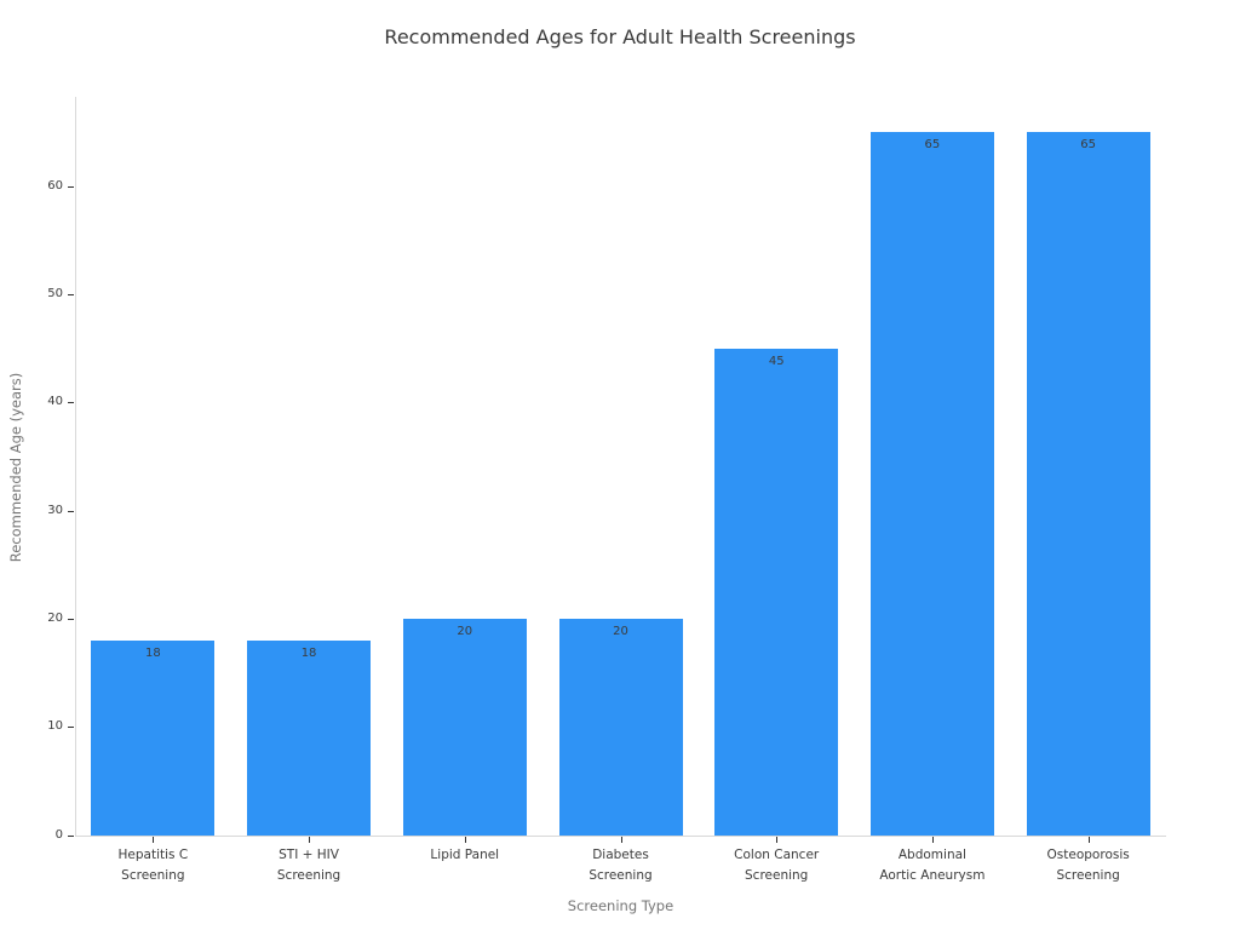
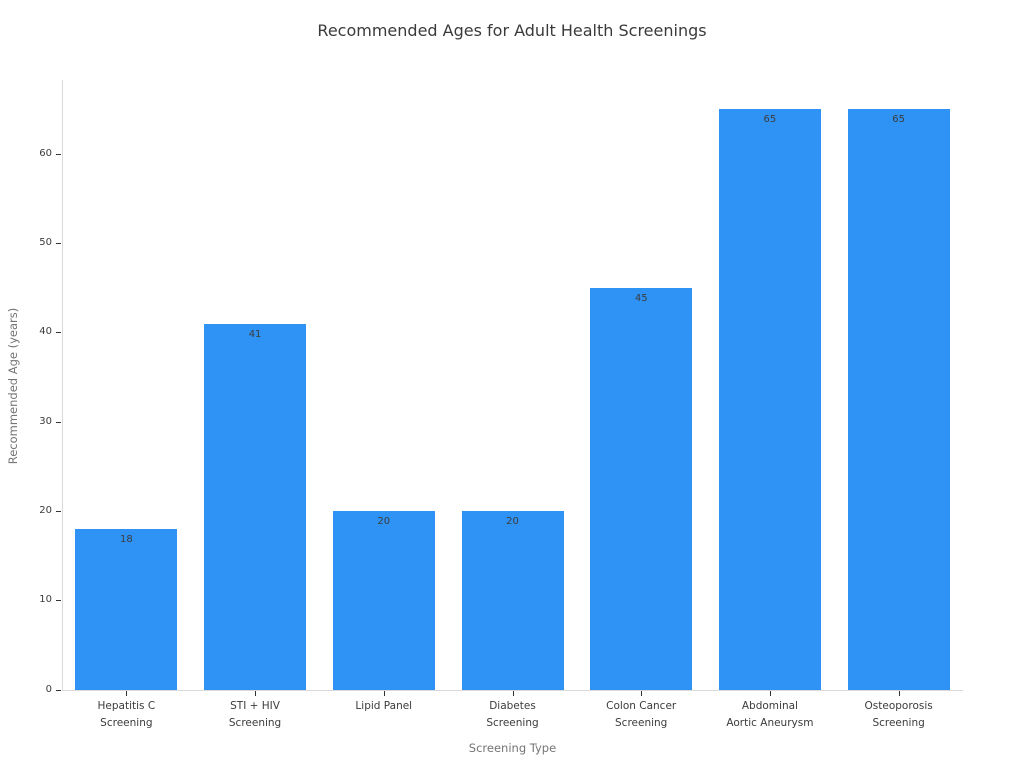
STI + HIV Screening: 18 -> 41
